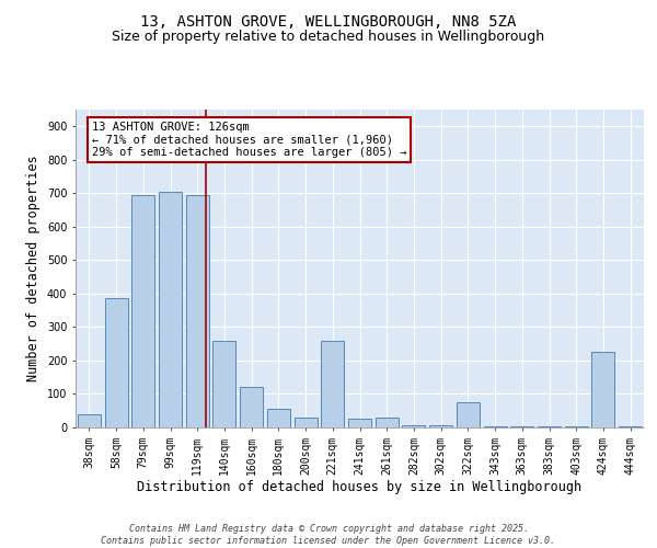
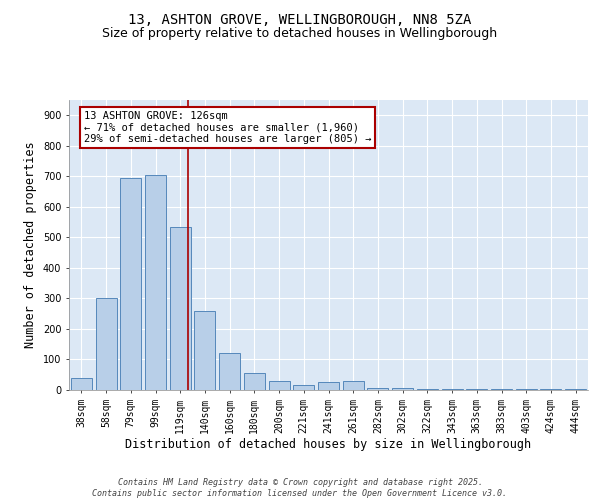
58sqm: 385 -> 300
119sqm: 695 -> 535
221sqm: 260 -> 15
322sqm: 75 -> 3
424sqm: 225 -> 2
